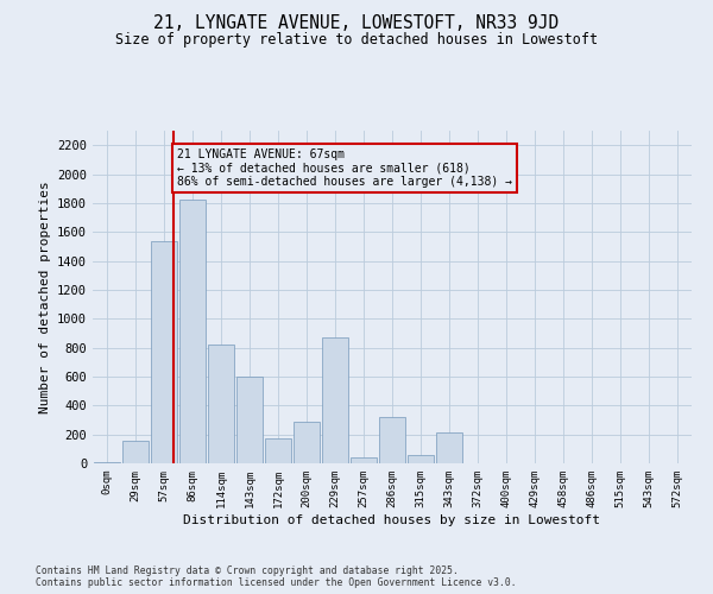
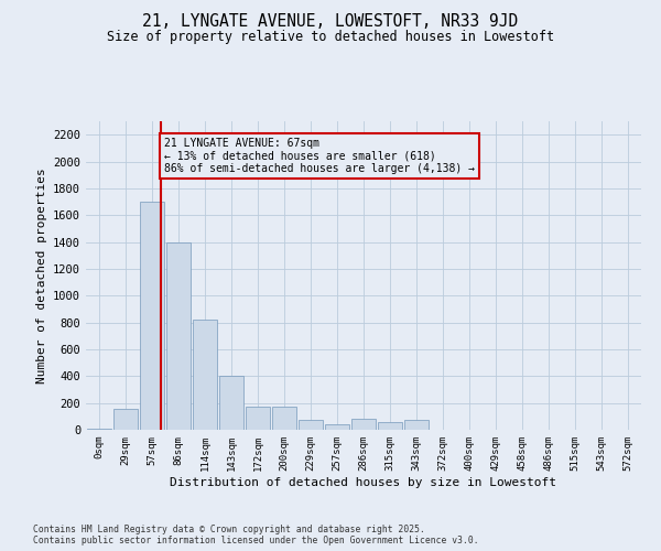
57sqm: 1540 -> 1700
86sqm: 1820 -> 1400
143sqm: 600 -> 400
200sqm: 290 -> 170
229sqm: 870 -> 70
286sqm: 320 -> 80
343sqm: 210 -> 80
